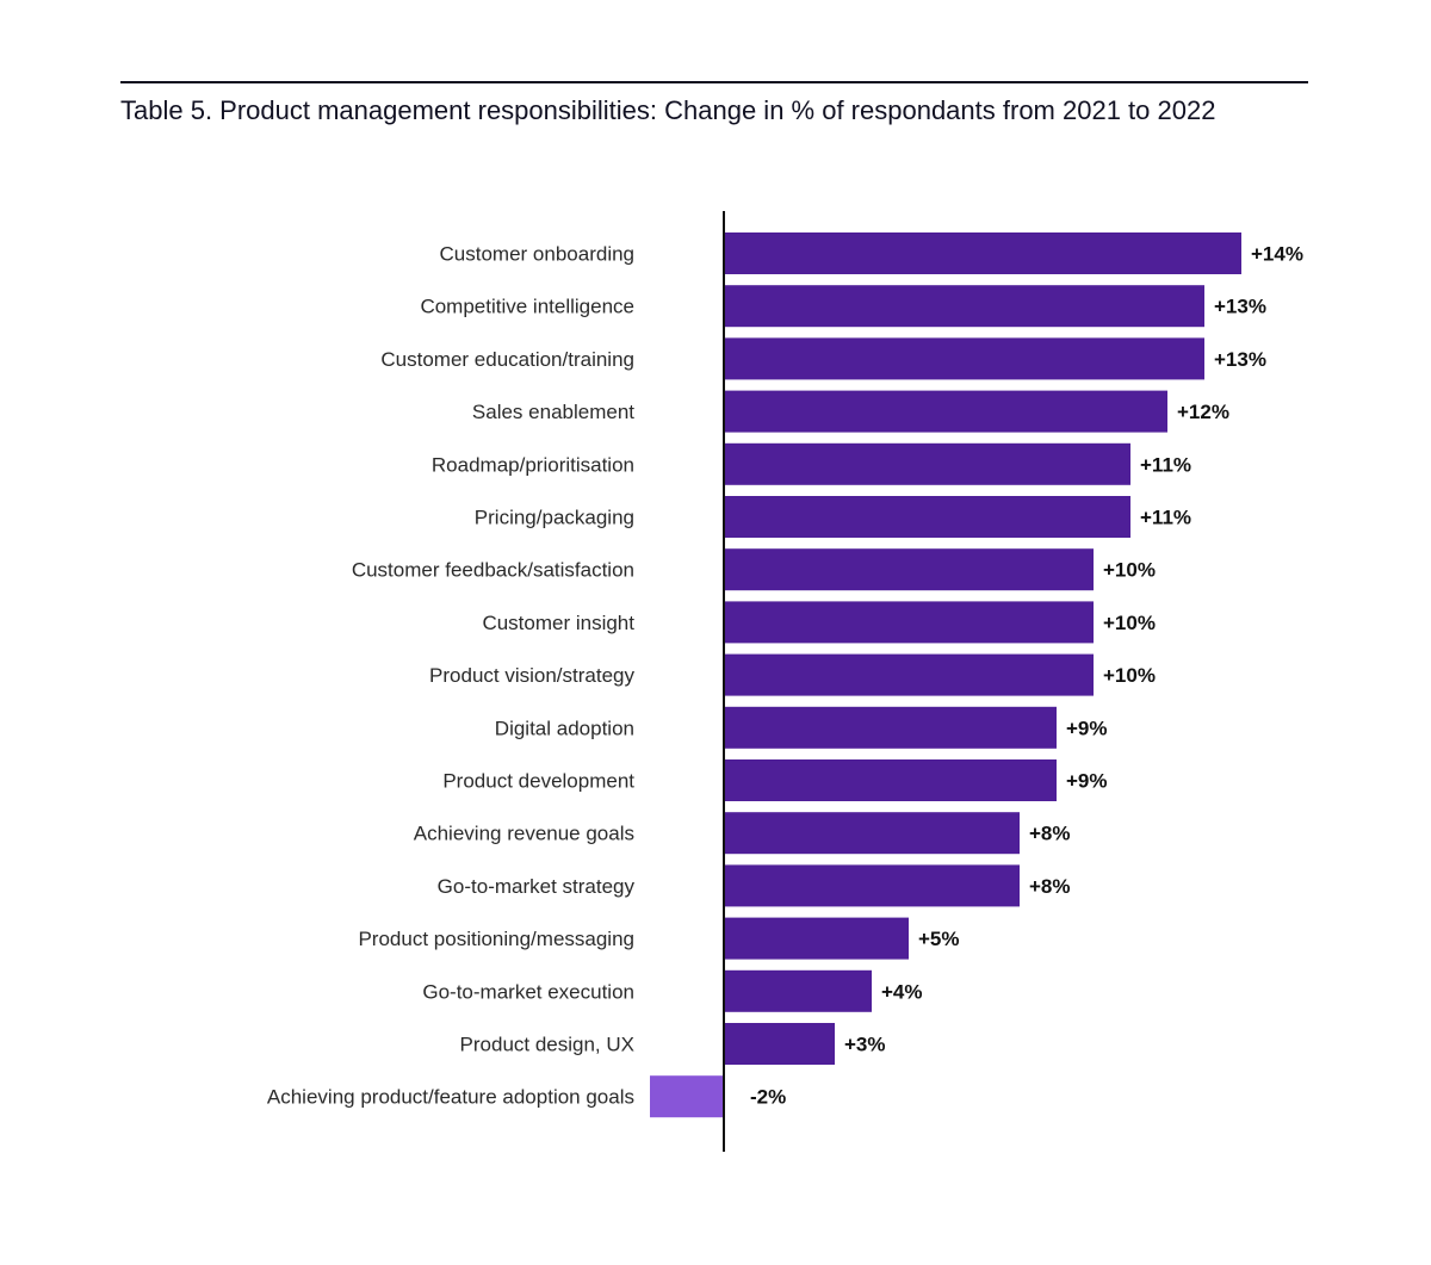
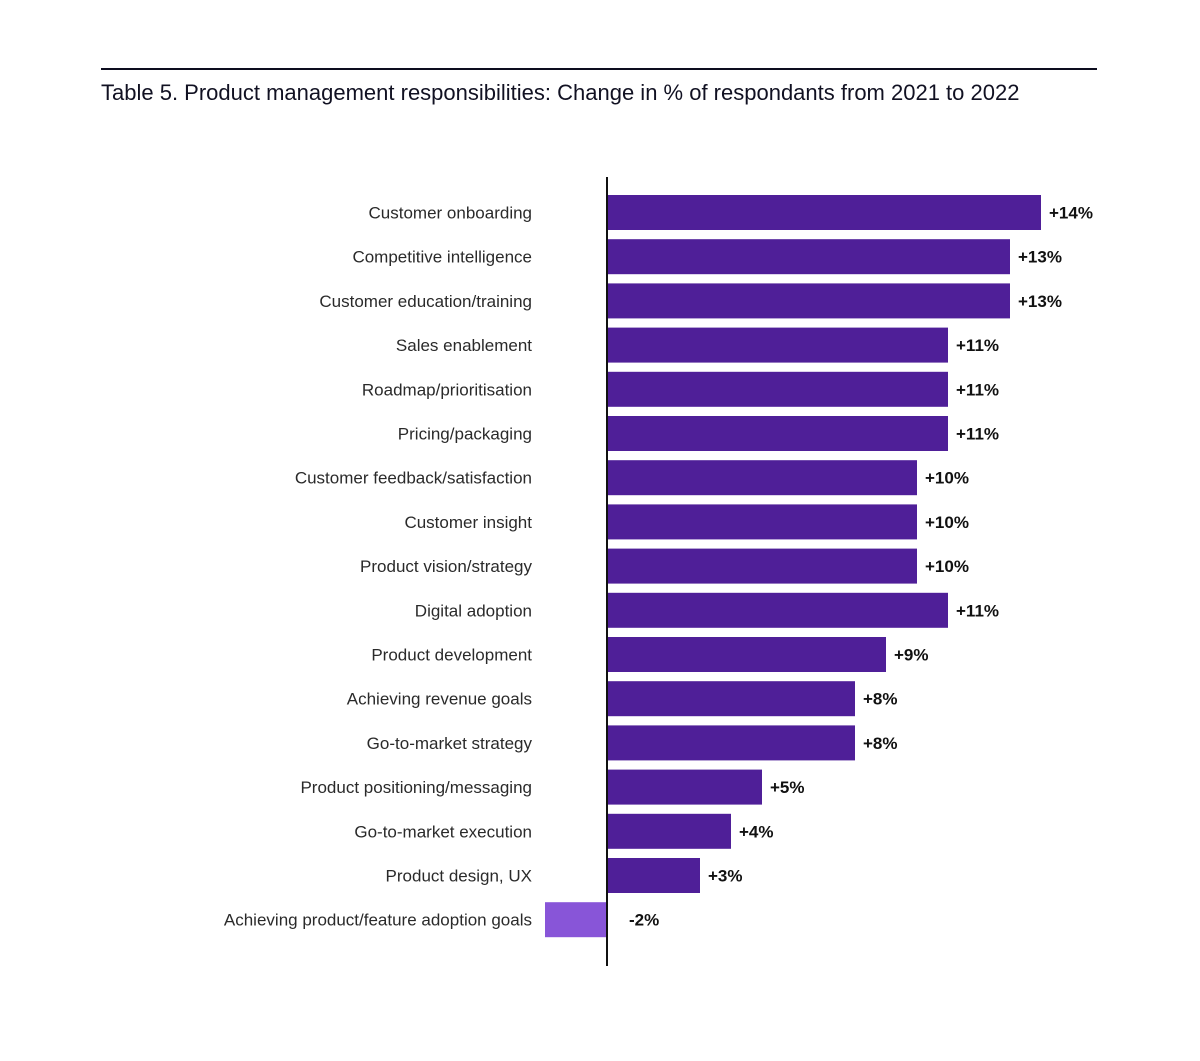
Sales enablement: +12% -> +11%
Digital adoption: +9% -> +11%
